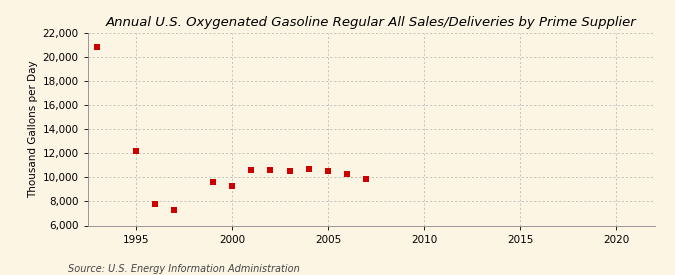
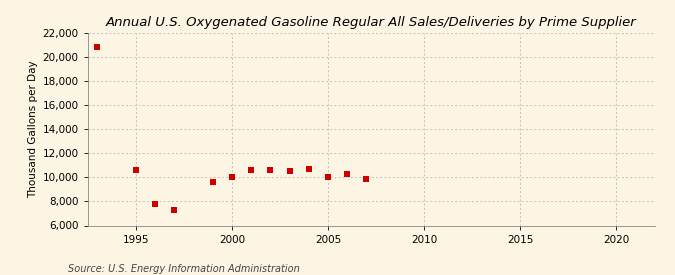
1995: 12,200 -> 10,600
2000: 9,300 -> 10,000
2005: 10,500 -> 10,000
